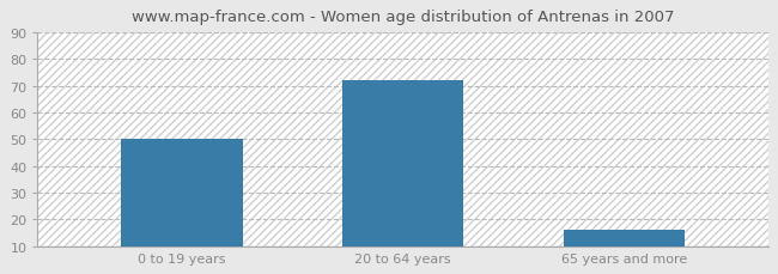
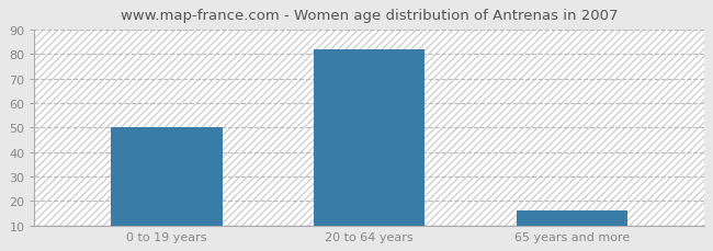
20 to 64 years: 72 -> 82
